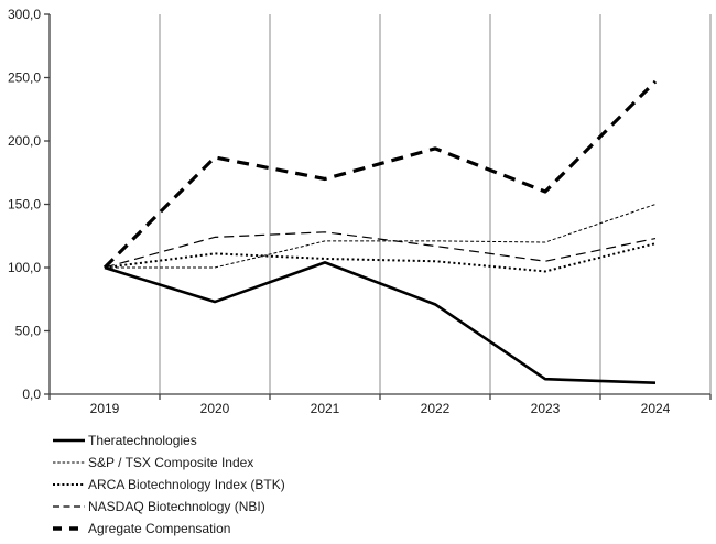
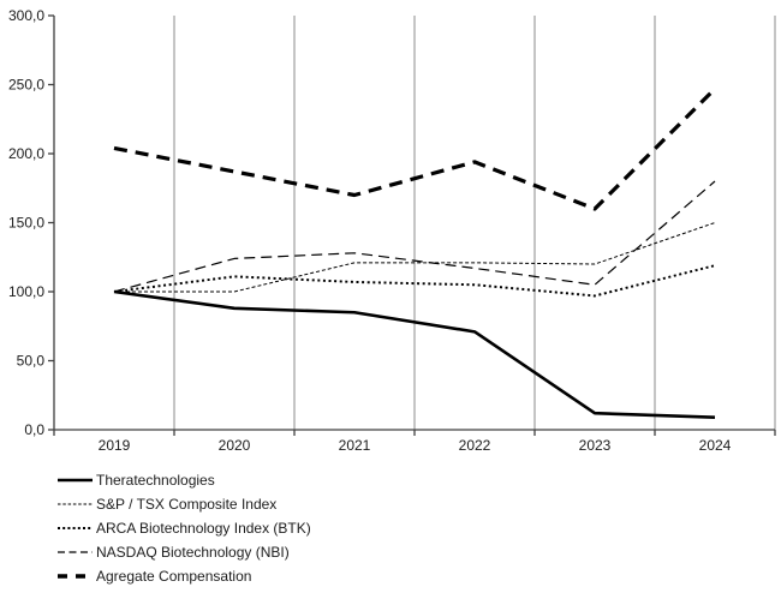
Agregate Compensation/2019: 100 -> 204
Theratechnologies/2020: 73 -> 88
Theratechnologies/2021: 104 -> 85
NASDAQ Biotechnology (NBI)/2024: 123 -> 180
